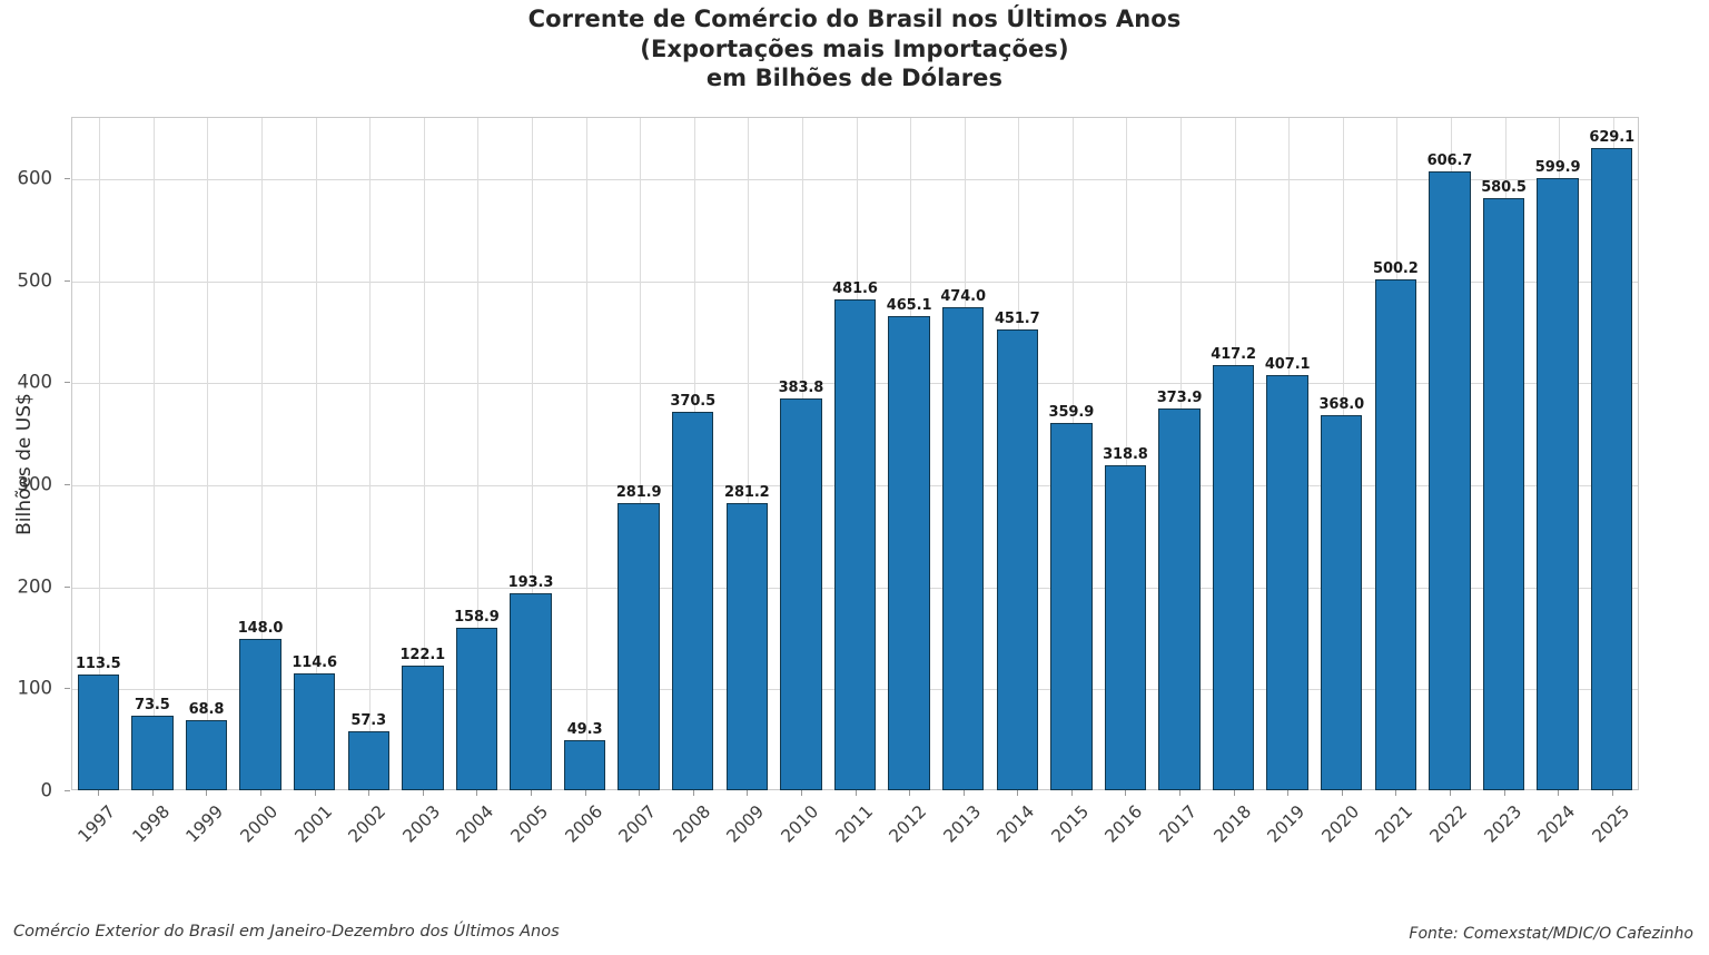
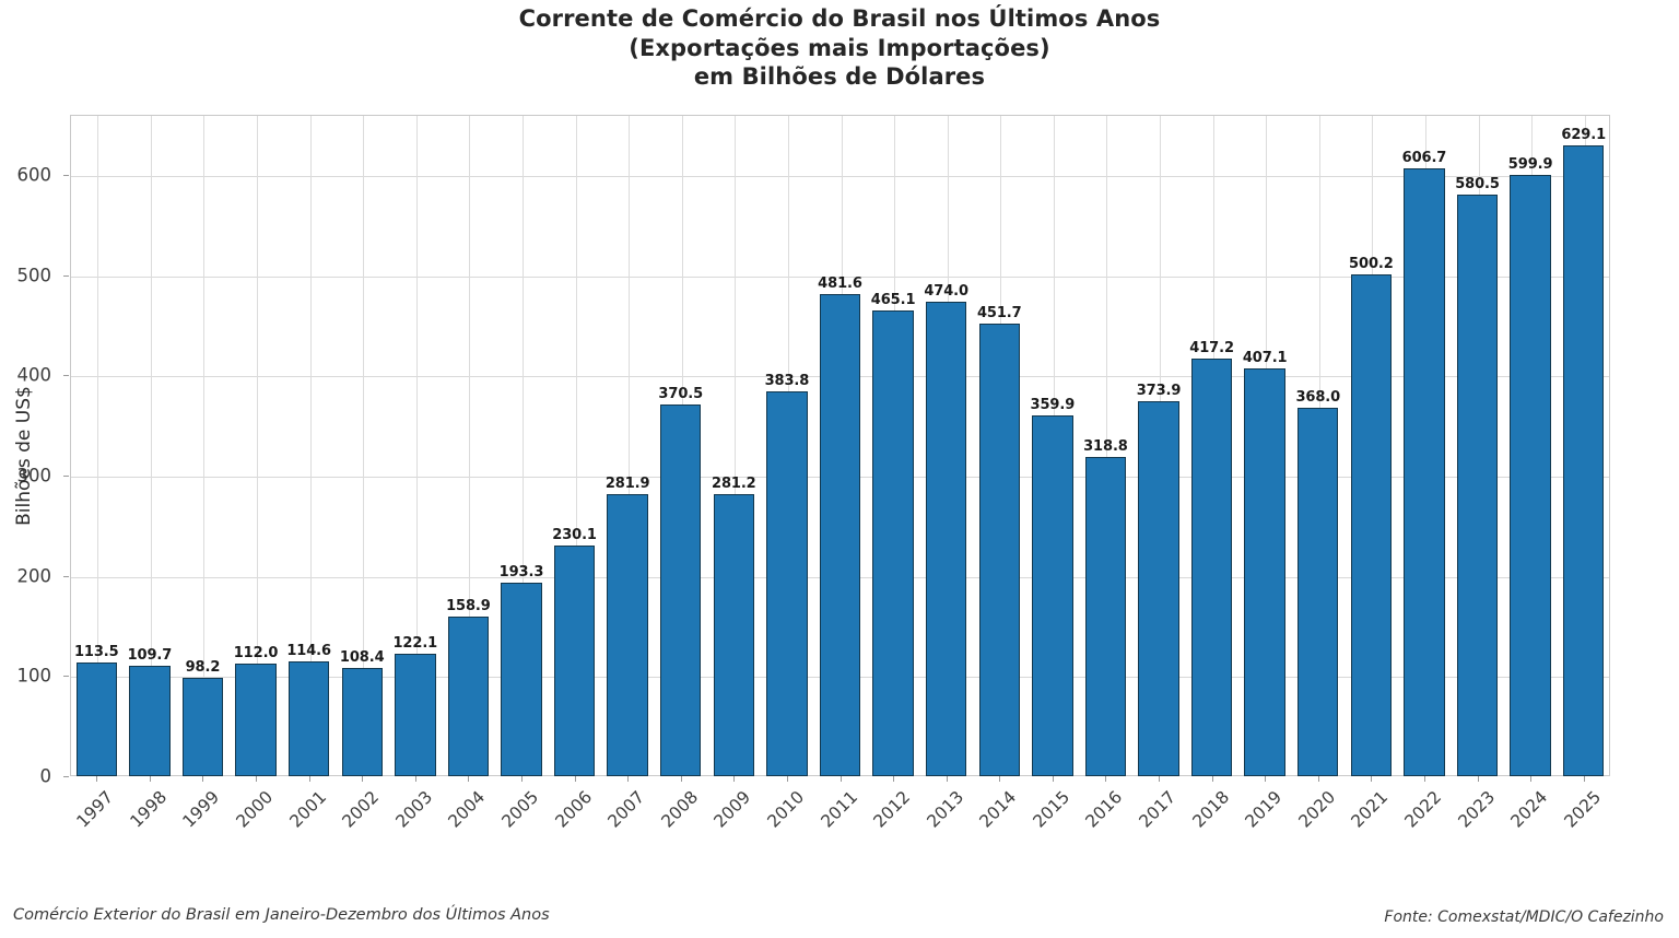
1998: 73.5 -> 109.7
1999: 68.8 -> 98.2
2000: 148.0 -> 112.0
2002: 57.3 -> 108.4
2006: 49.3 -> 230.1
